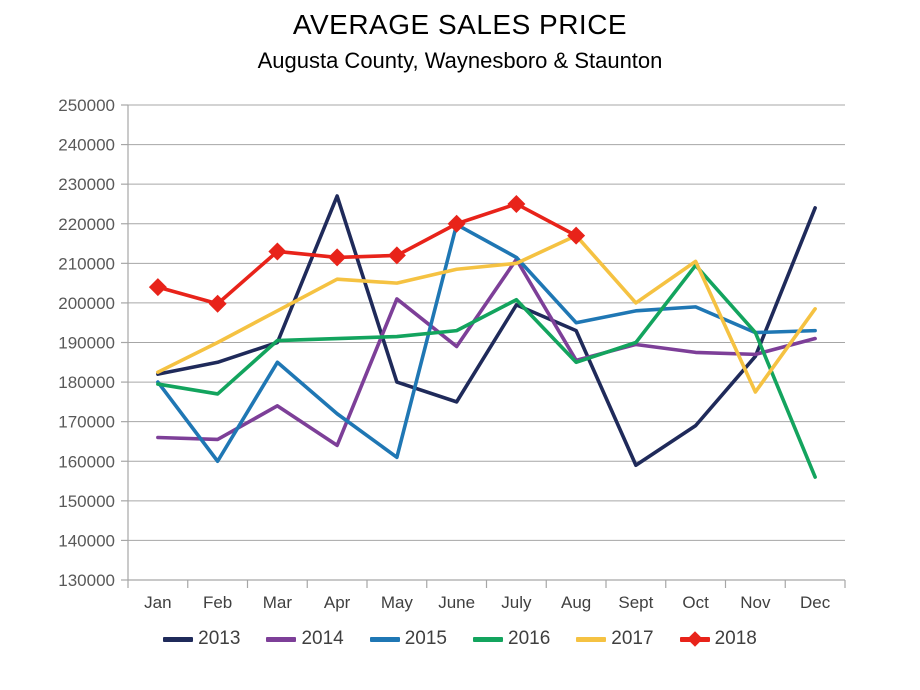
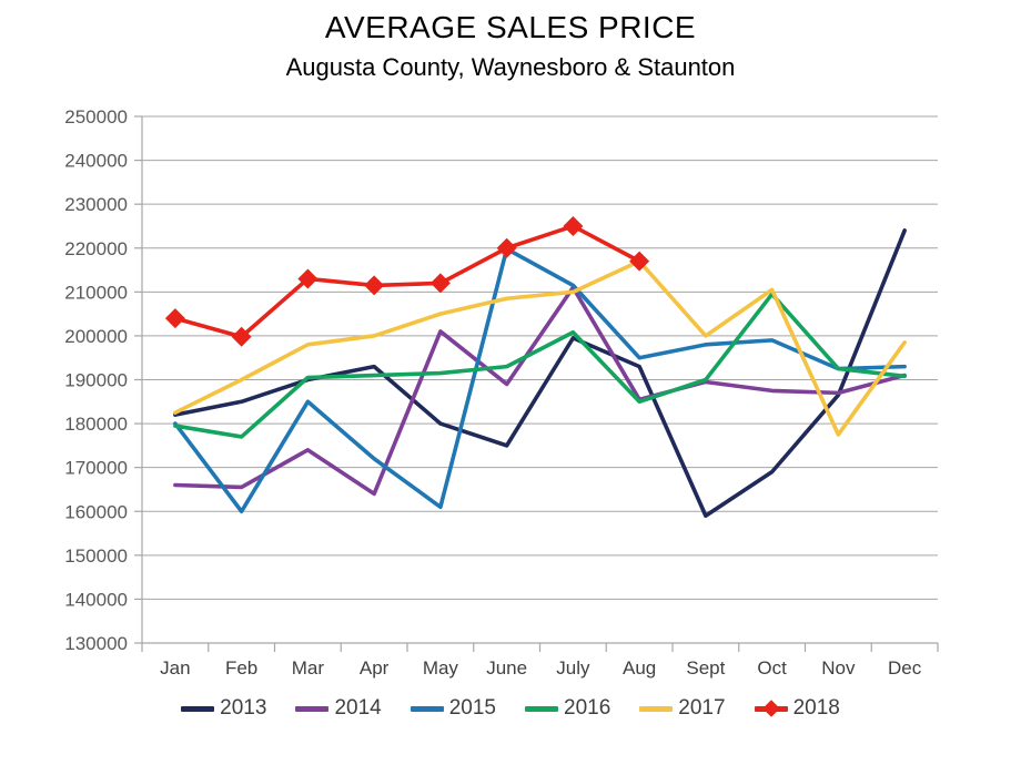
2013/Apr: 227000 -> 193000
2017/Apr: 206000 -> 200000
2016/Dec: 156000 -> 191000
